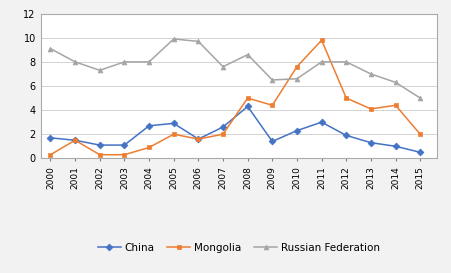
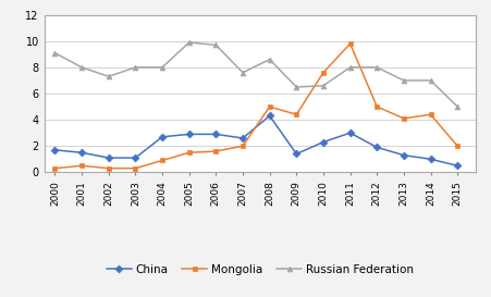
Mongolia/2001: 1.5 -> 0.5
Mongolia/2005: 2.0 -> 1.5
China/2006: 1.6 -> 2.9
Russian Federation/2014: 6.3 -> 7.0
